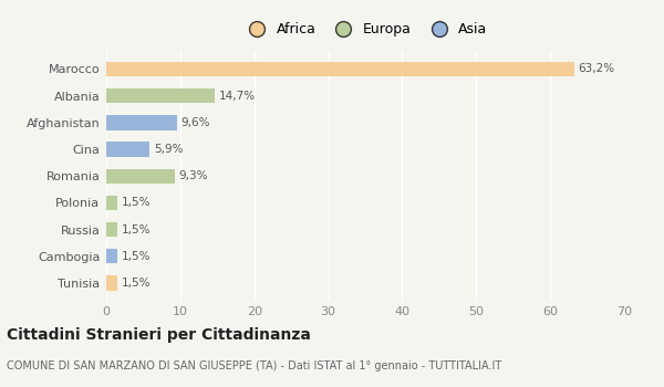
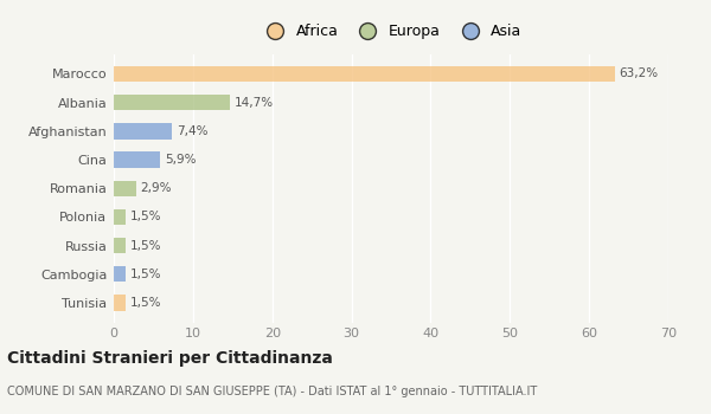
Afghanistan: 9,6% -> 7,4%
Romania: 9,3% -> 2,9%
